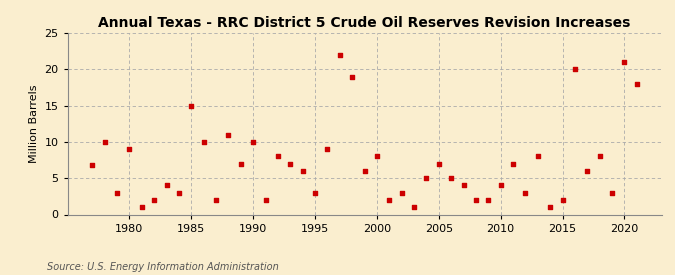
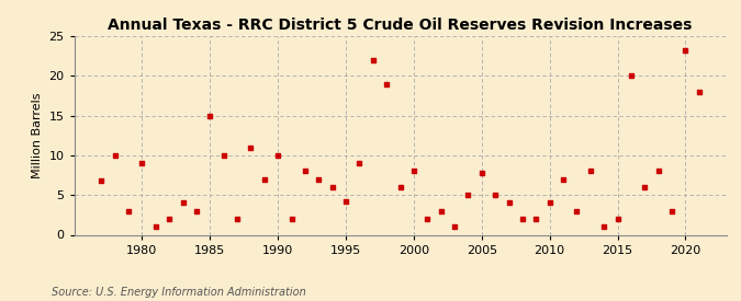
1995: 3.0 -> 4.2
2005: 7.0 -> 7.8
2020: 21.0 -> 23.2
